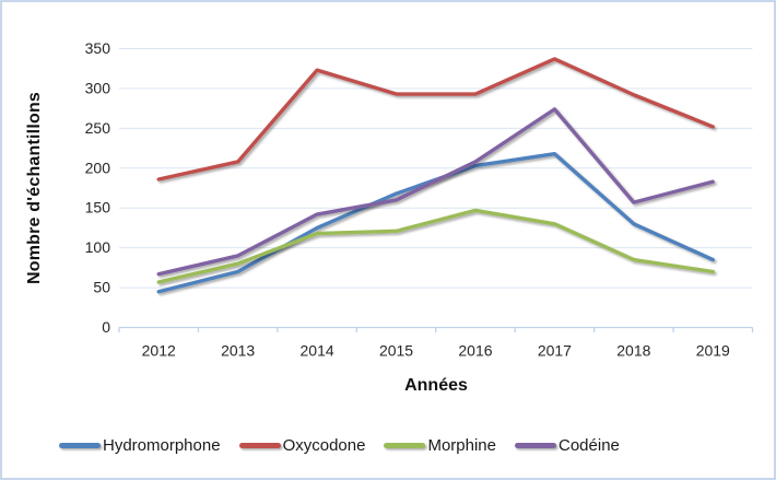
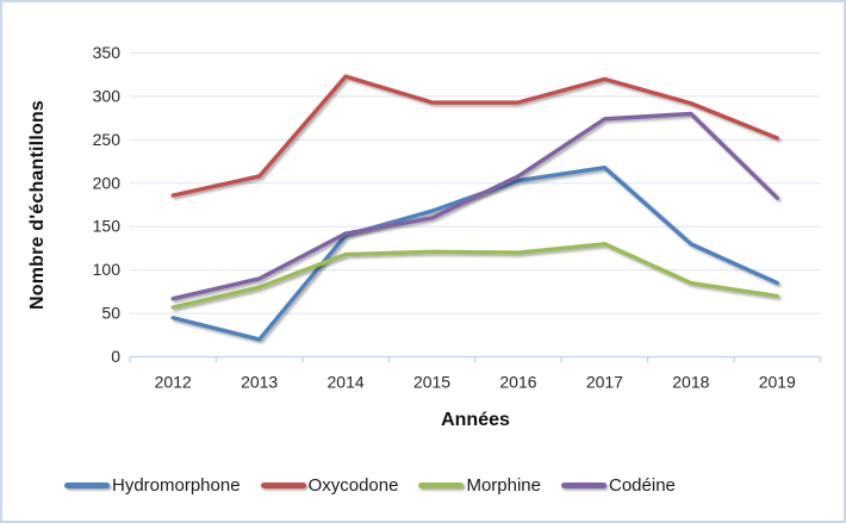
Hydromorphone/2013: 70 -> 20
Hydromorphone/2014: 120 -> 140
Morphine/2016: 150 -> 120
Oxycodone/2017: 340 -> 320
Codéine/2018: 160 -> 280
